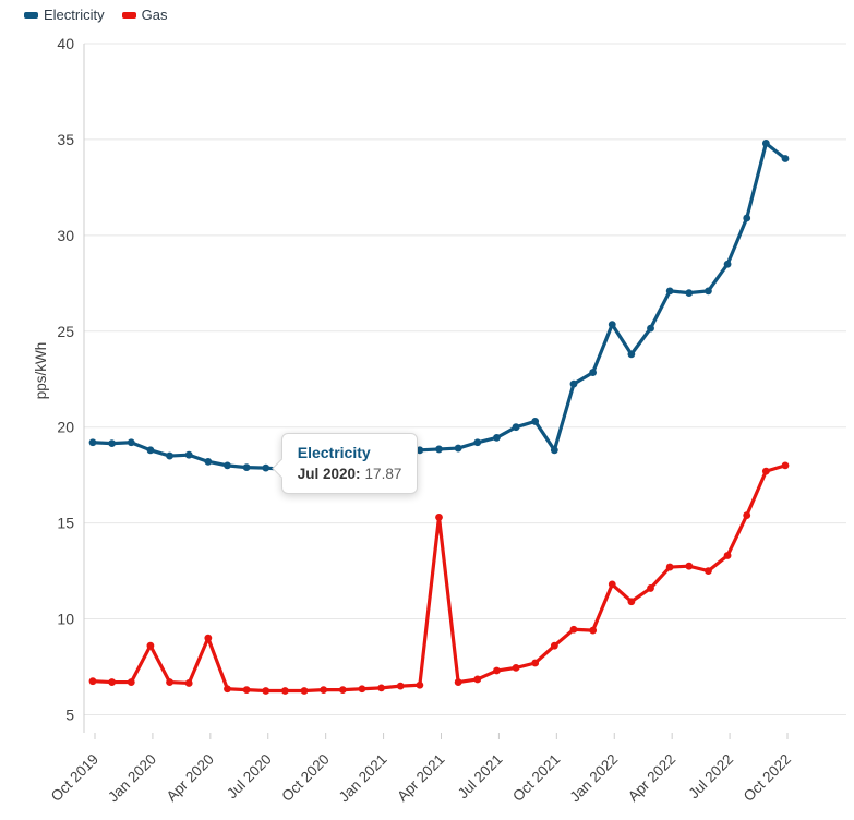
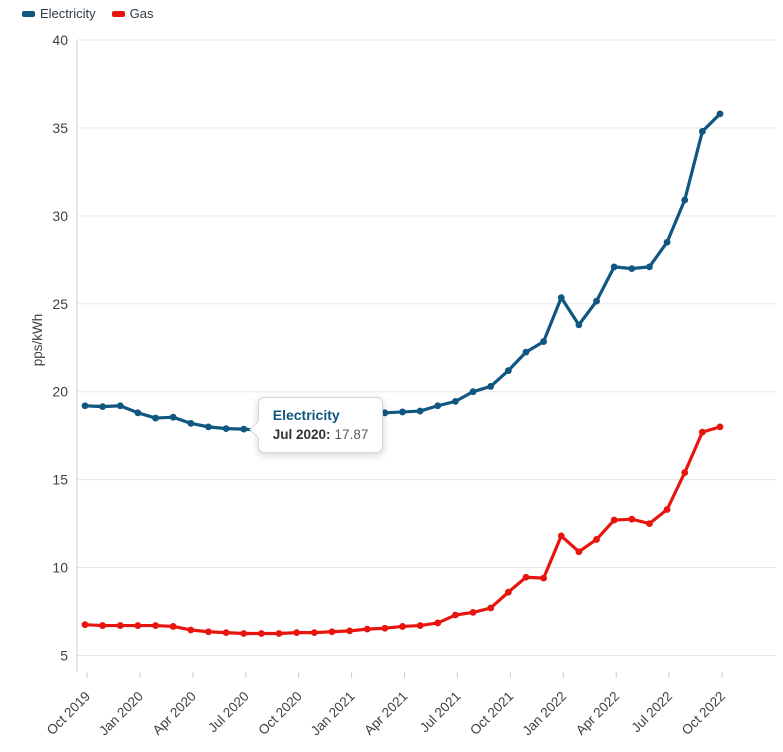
Gas/Jan 2020: 8.6 -> 6.7
Gas/Apr 2020: 9.0 -> 6.5
Gas/Apr 2021: 15.3 -> 6.7
Electricity/Oct 2021: 18.8 -> 21.2
Electricity/Oct 2022: 34.0 -> 35.8
